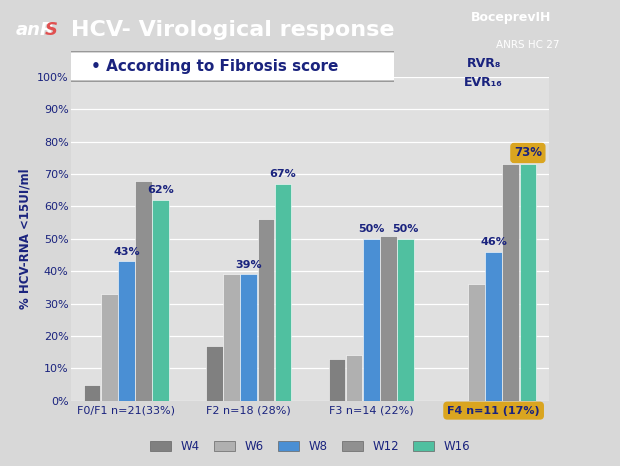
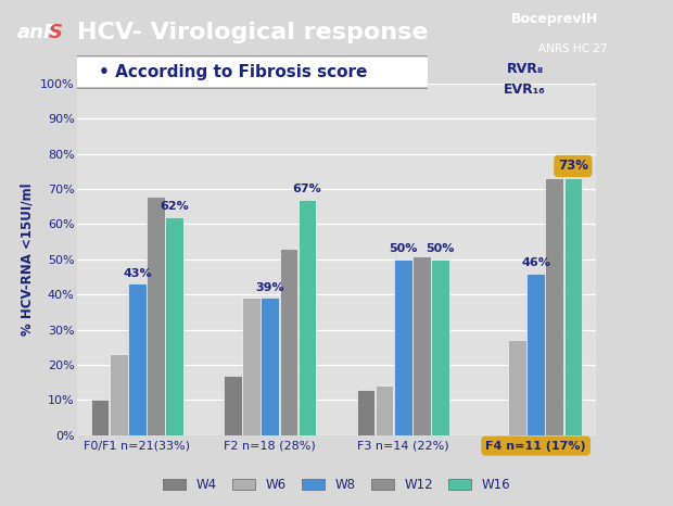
W4/F0/F1 n=21(33%): 5% -> 10%
W6/F0/F1 n=21(33%): 33% -> 23%
W12/F2 n=18 (28%): 56% -> 53%
W6/F4 n=11 (17%): 36% -> 27%
